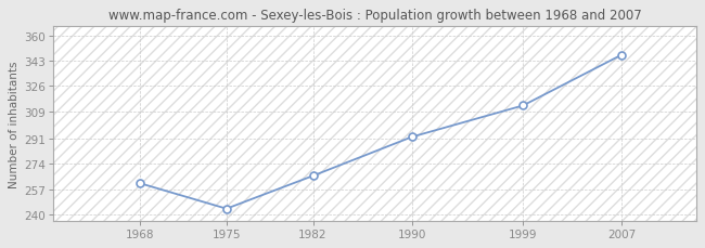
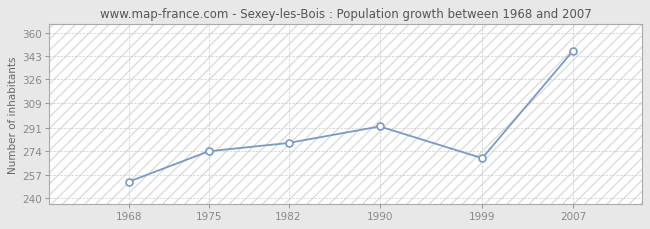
1968: 261 -> 252
1975: 244 -> 274
1982: 266 -> 280
1999: 313 -> 269
